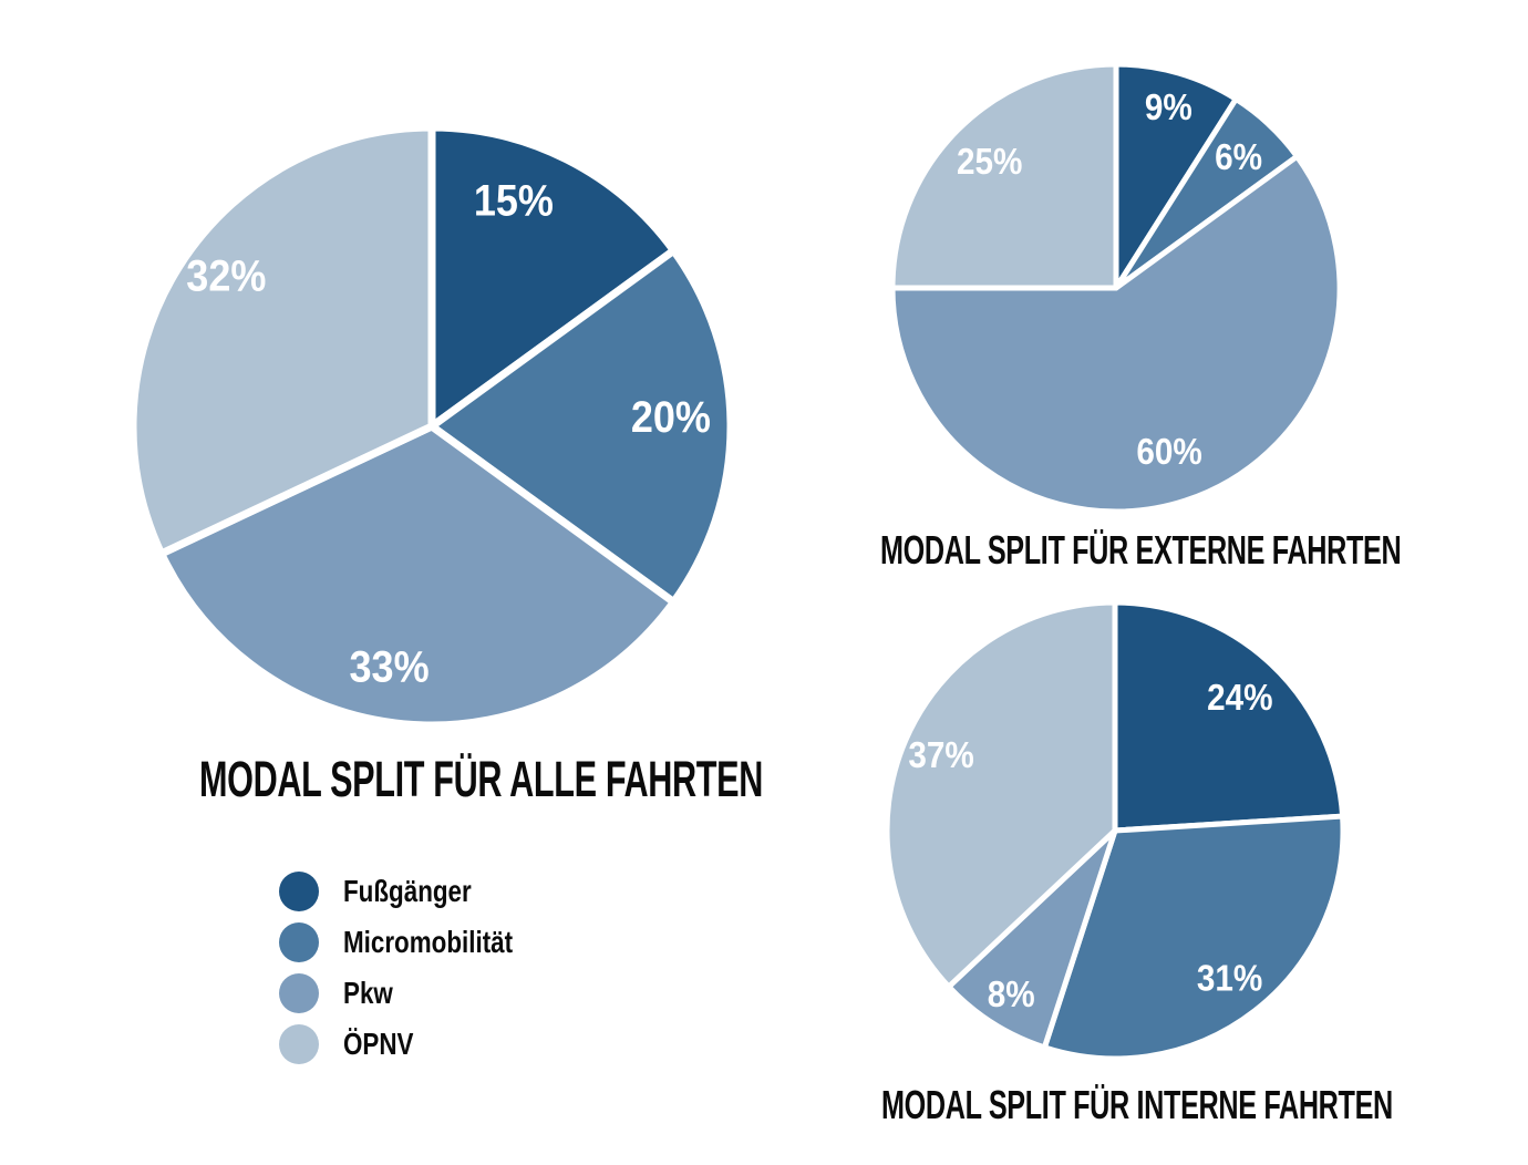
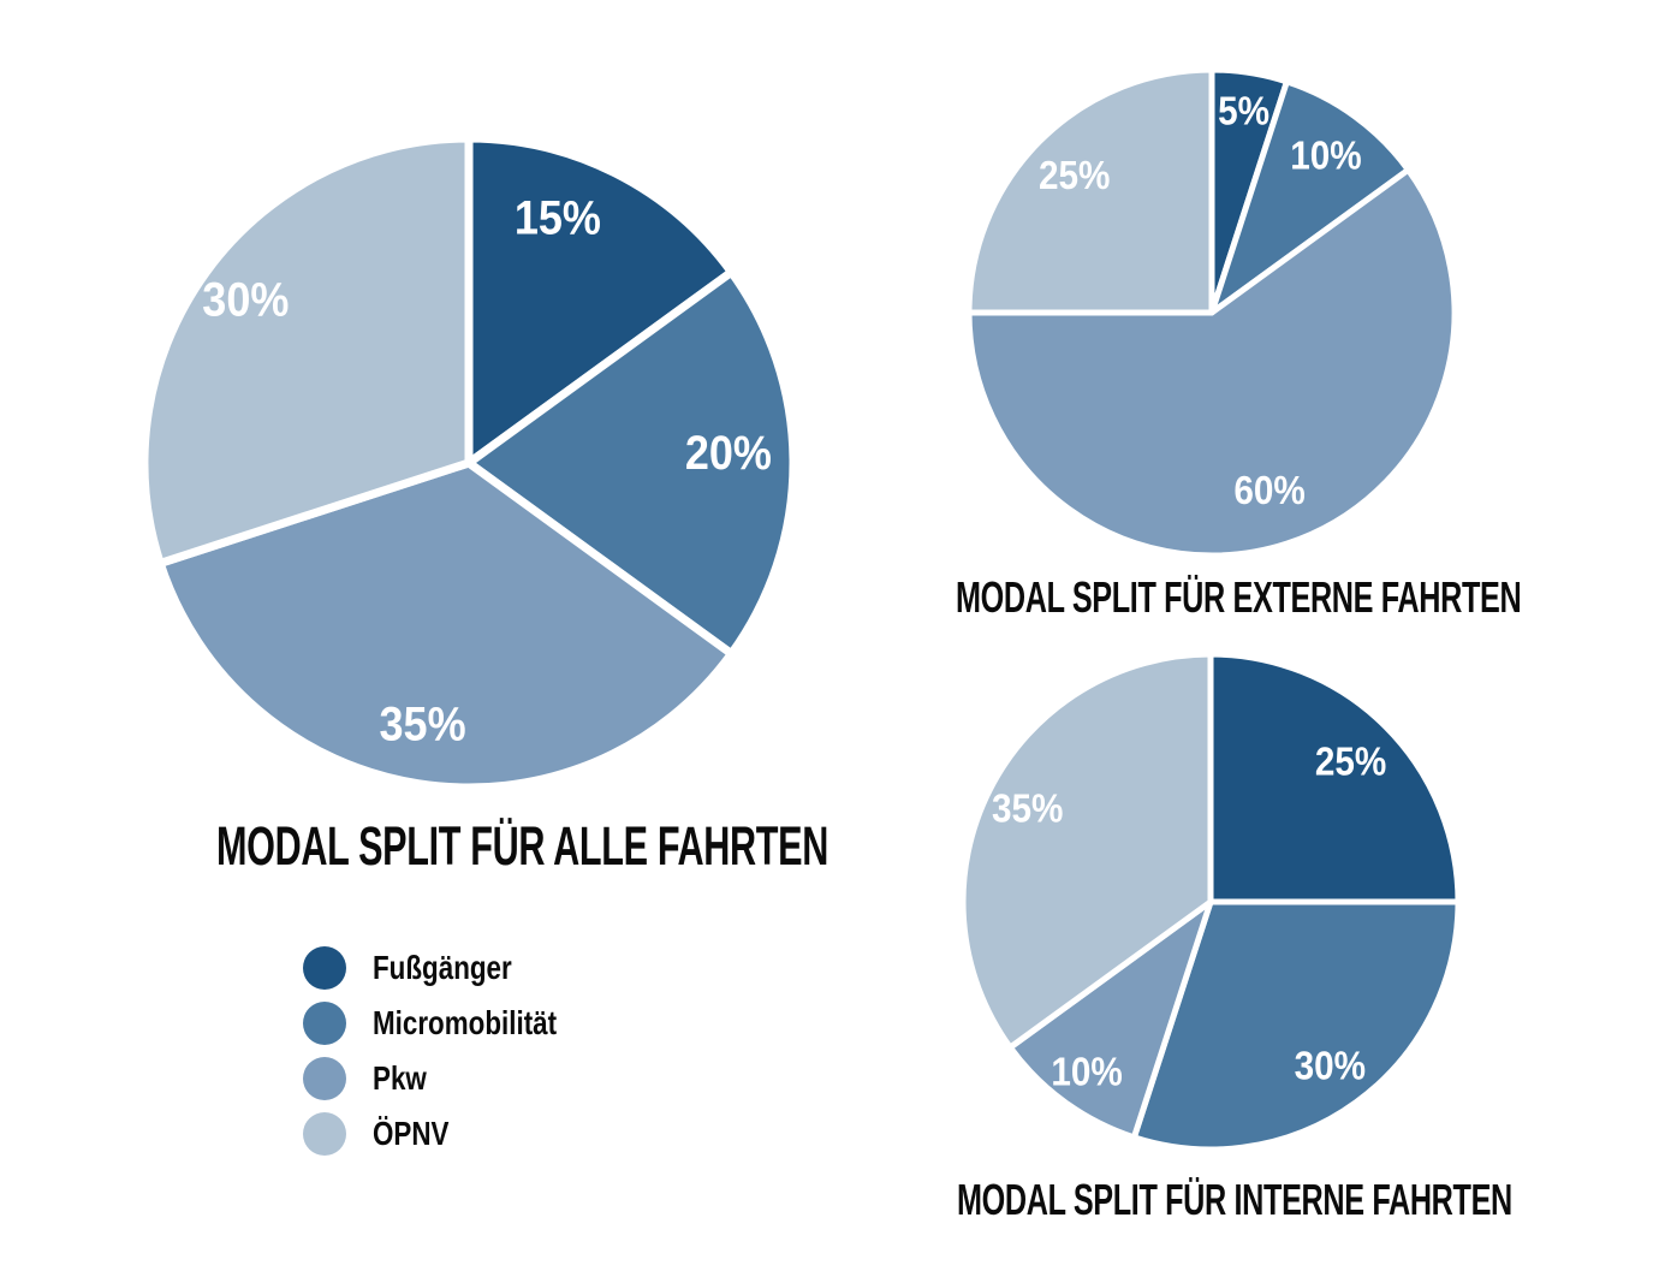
MODAL SPLIT FÜR ALLE FAHRTEN/Pkw: 33% -> 35%
MODAL SPLIT FÜR ALLE FAHRTEN/ÖPNV: 32% -> 30%
MODAL SPLIT FÜR EXTERNE FAHRTEN/Fußgänger: 9% -> 5%
MODAL SPLIT FÜR EXTERNE FAHRTEN/Micromobilität: 6% -> 10%
MODAL SPLIT FÜR INTERNE FAHRTEN/Fußgänger: 24% -> 25%
MODAL SPLIT FÜR INTERNE FAHRTEN/Micromobilität: 31% -> 30%
MODAL SPLIT FÜR INTERNE FAHRTEN/Pkw: 8% -> 10%
MODAL SPLIT FÜR INTERNE FAHRTEN/ÖPNV: 37% -> 35%
